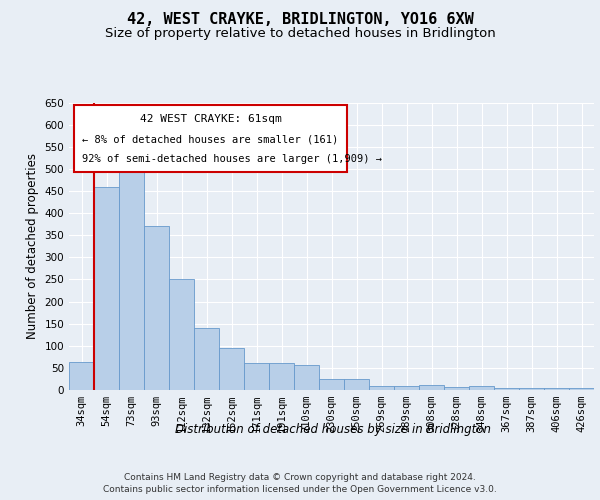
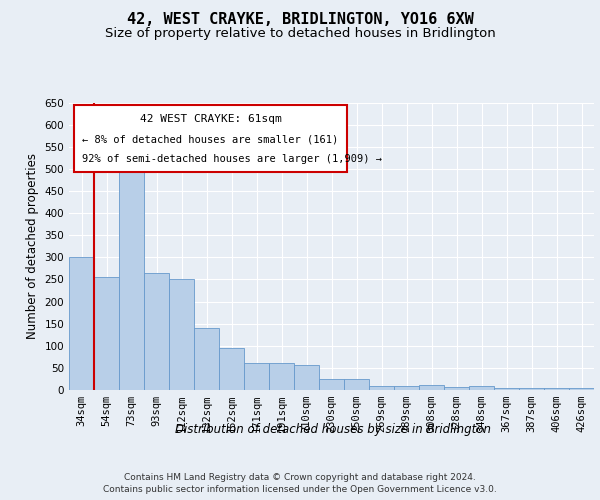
34sqm: 63 -> 300
54sqm: 458 -> 255
93sqm: 370 -> 265
